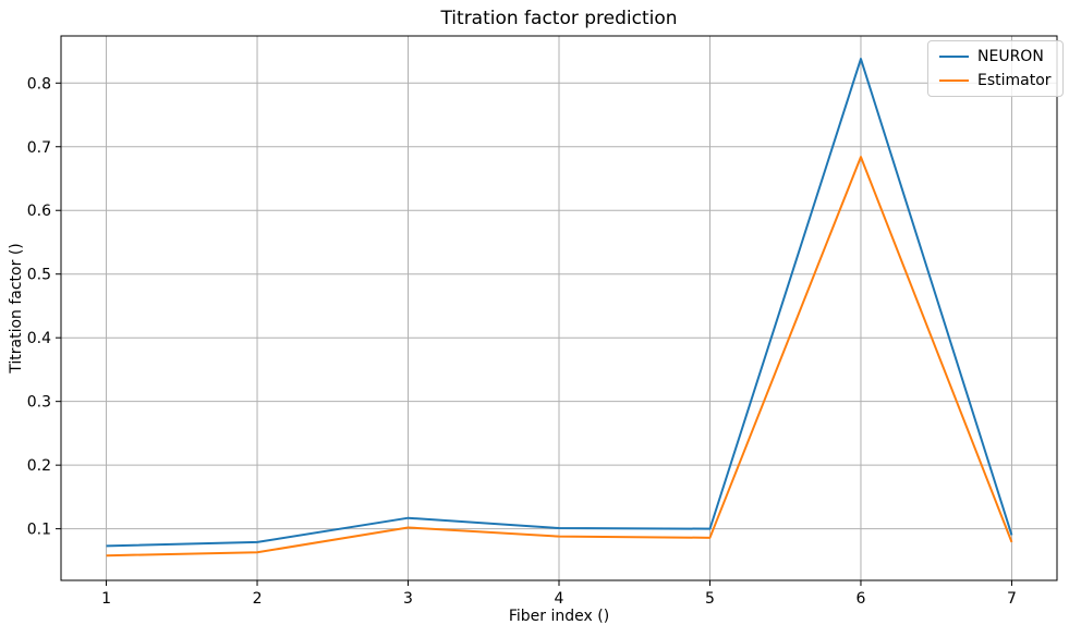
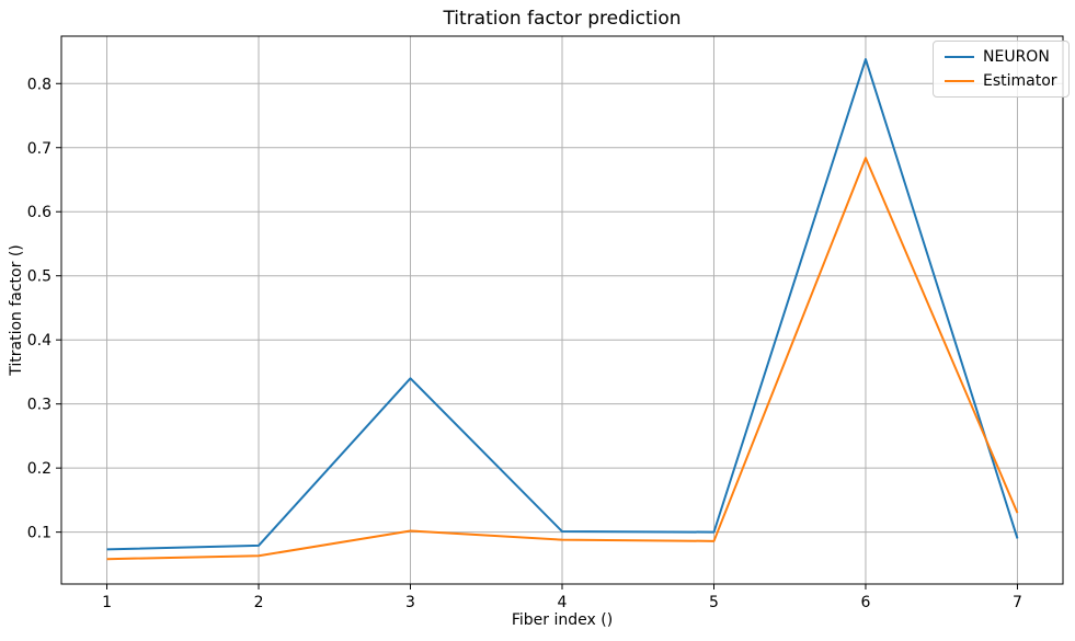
NEURON/3: 0.12 -> 0.34
Estimator/7: 0.08 -> 0.13
